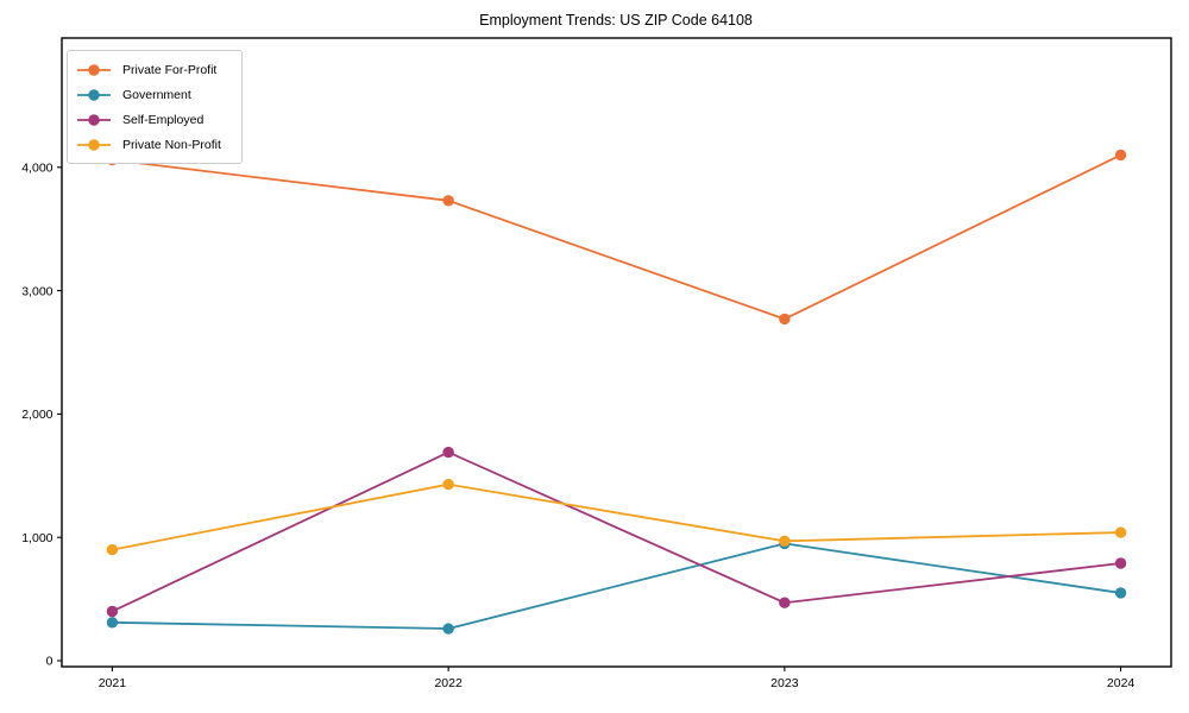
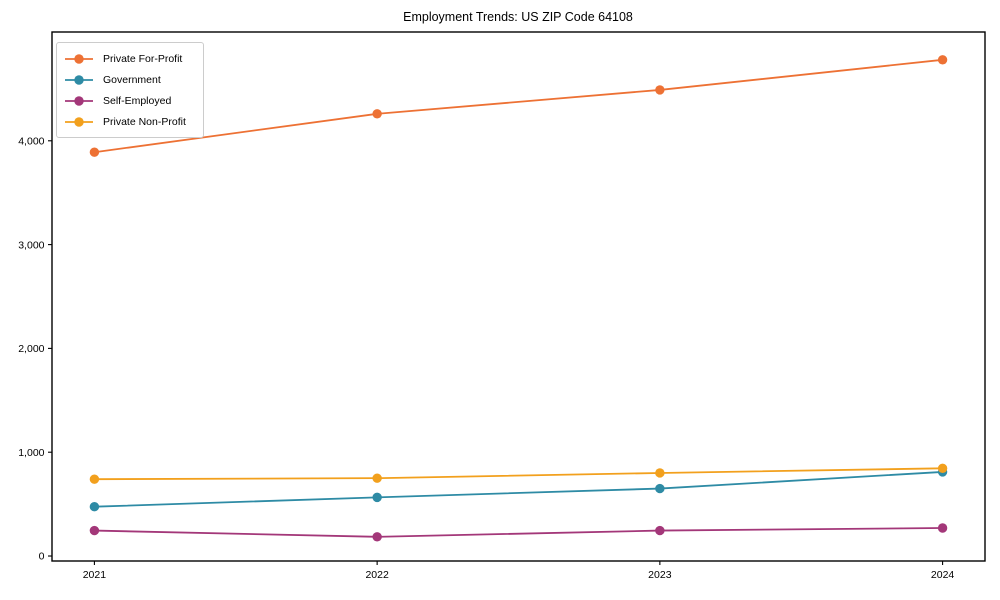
Private For-Profit/2021: 4060 -> 3890
Government/2021: 310 -> 480
Self-Employed/2021: 400 -> 240
Private Non-Profit/2021: 900 -> 740
Private For-Profit/2022: 3730 -> 4260
Government/2022: 260 -> 560
Self-Employed/2022: 1690 -> 180
Private Non-Profit/2022: 1430 -> 750
Private For-Profit/2023: 2770 -> 4490
Government/2023: 950 -> 650
Self-Employed/2023: 470 -> 240
Private Non-Profit/2023: 970 -> 800
Private For-Profit/2024: 4100 -> 4780
Government/2024: 550 -> 810
Self-Employed/2024: 790 -> 270
Private Non-Profit/2024: 1040 -> 840
